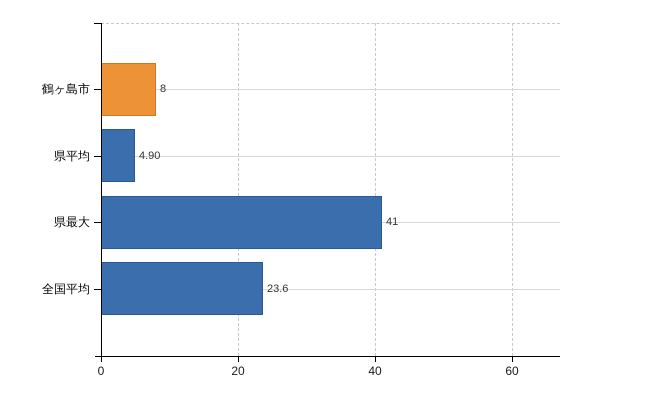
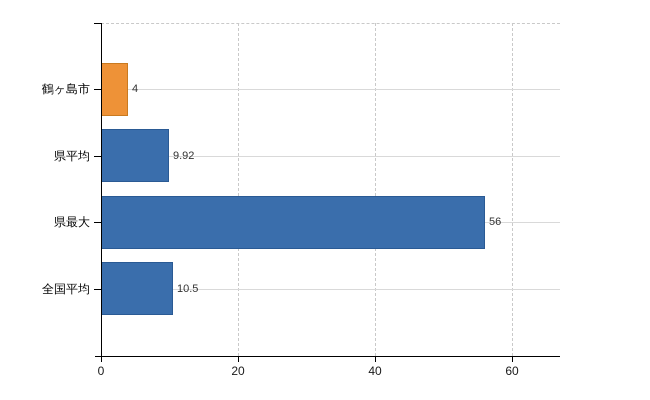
鶴ヶ島市: 8 -> 4
県平均: 4.90 -> 9.92
県最大: 41 -> 56
全国平均: 23.6 -> 10.5
